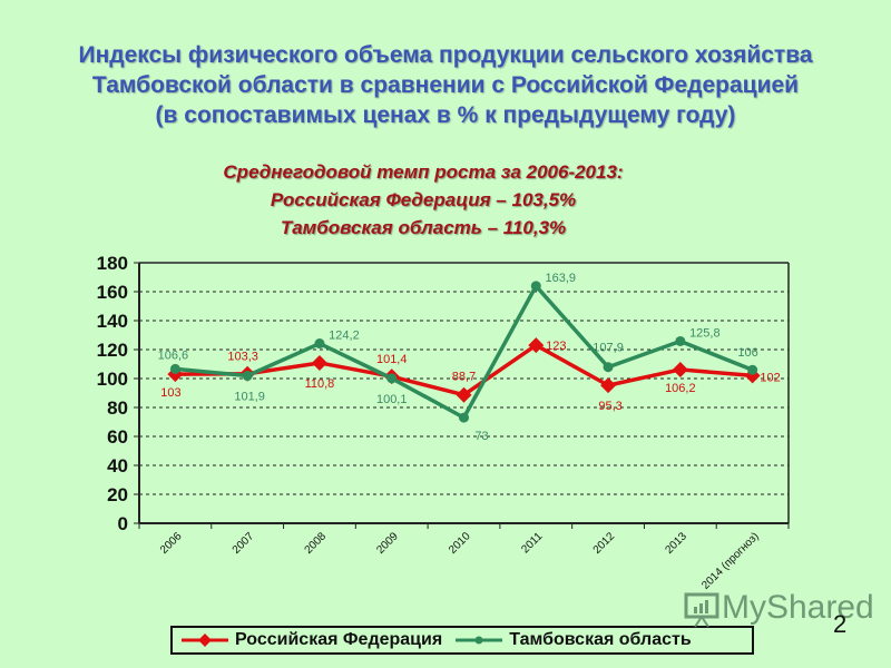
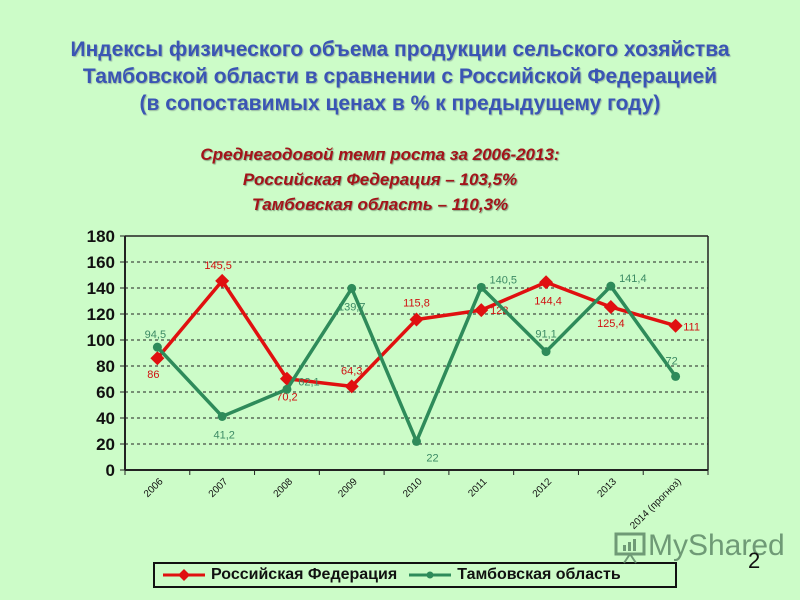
Российская Федерация/2006: 103 -> 86
Тамбовская область/2006: 106,6 -> 94,5
Российская Федерация/2007: 103,3 -> 145,5
Тамбовская область/2007: 101,9 -> 41,2
Российская Федерация/2008: 110,8 -> 70,2
Тамбовская область/2008: 124,2 -> 62,1
Российская Федерация/2009: 101,4 -> 64,3
Тамбовская область/2009: 100,1 -> 139,7
Российская Федерация/2010: 88,7 -> 115,8
Тамбовская область/2010: 73 -> 22
Тамбовская область/2011: 163,9 -> 140,5
Российская Федерация/2012: 95,3 -> 144,4
Тамбовская область/2012: 107,9 -> 91,1
Российская Федерация/2013: 106,2 -> 125,4
Тамбовская область/2013: 125,8 -> 141,4
Российская Федерация/2014 (прогноз): 102 -> 111
Тамбовская область/2014 (прогноз): 106 -> 72
